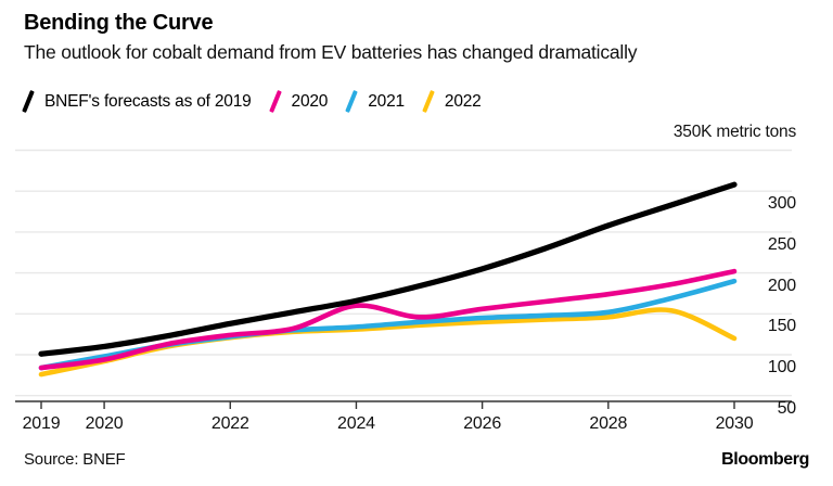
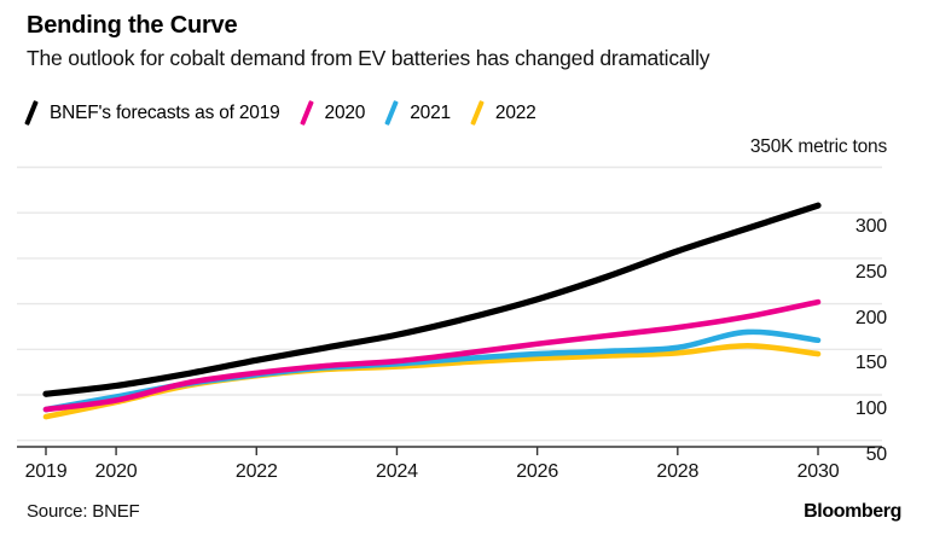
2020/2024: 160 -> 140
2021/2030: 190 -> 160
2022/2030: 120 -> 140
